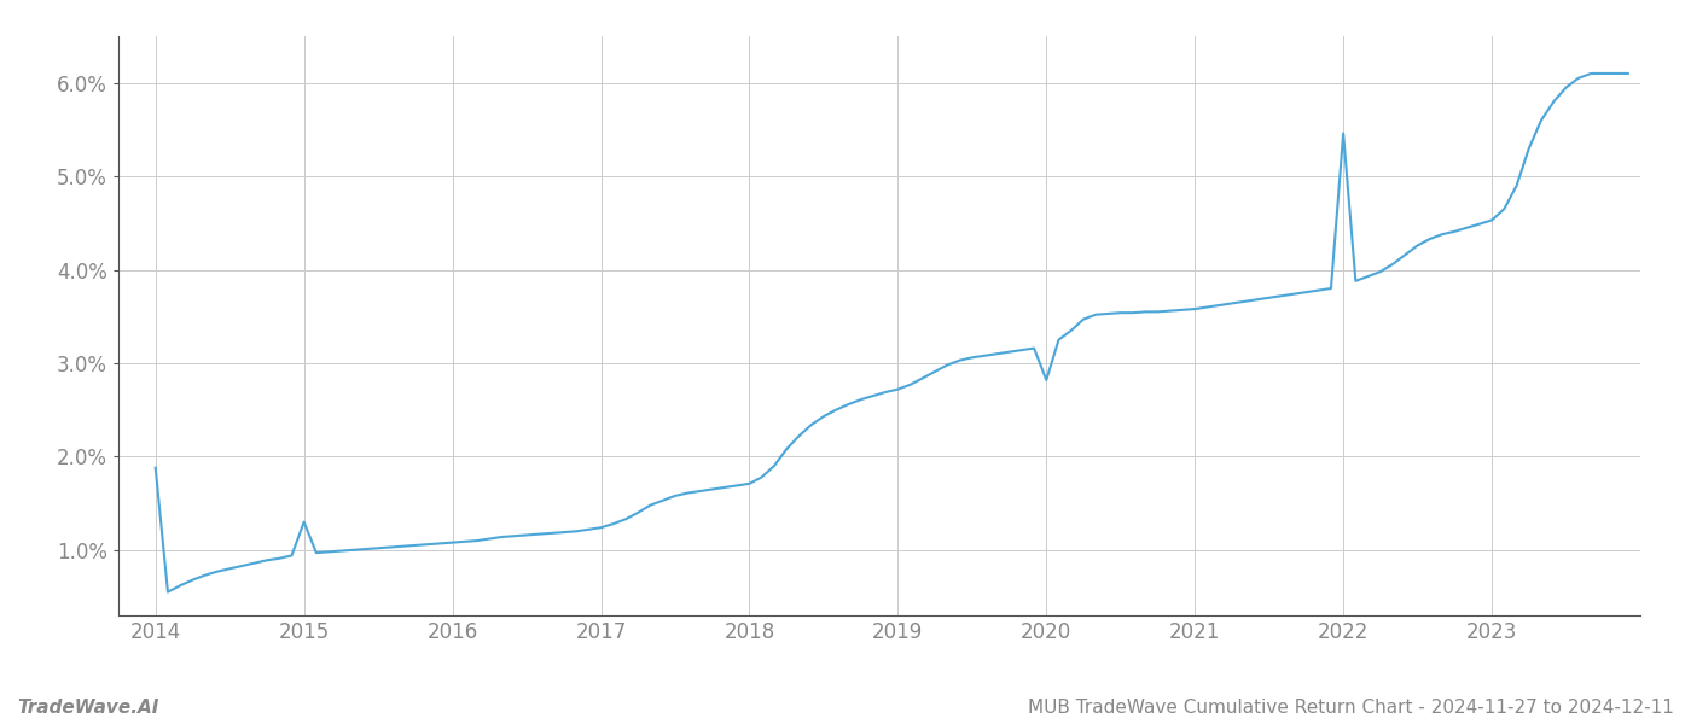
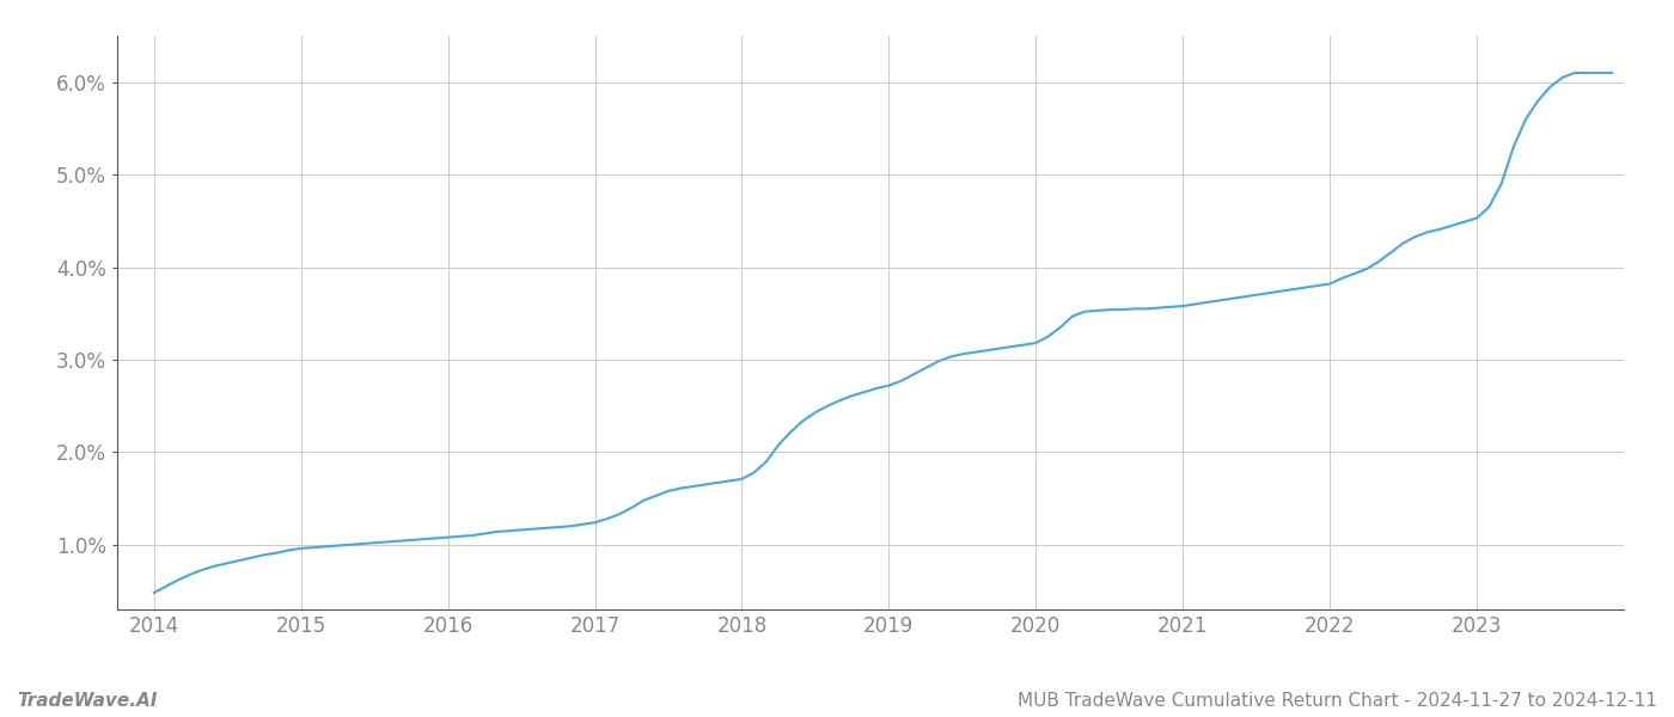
2014: 1.88% -> 0.48%
2015: 1.30% -> 0.96%
2020: 2.82% -> 3.18%
2022: 5.46% -> 3.82%
